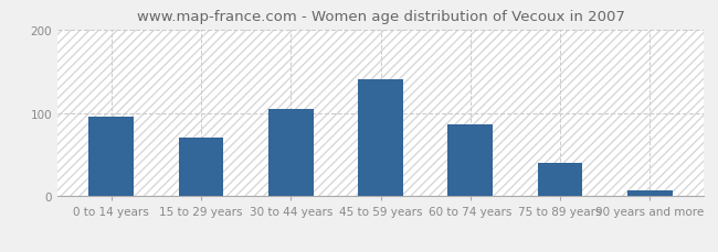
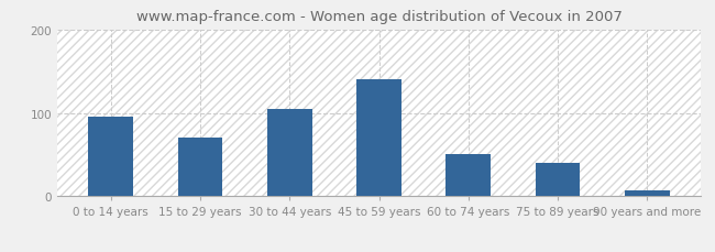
60 to 74 years: 86 -> 50
